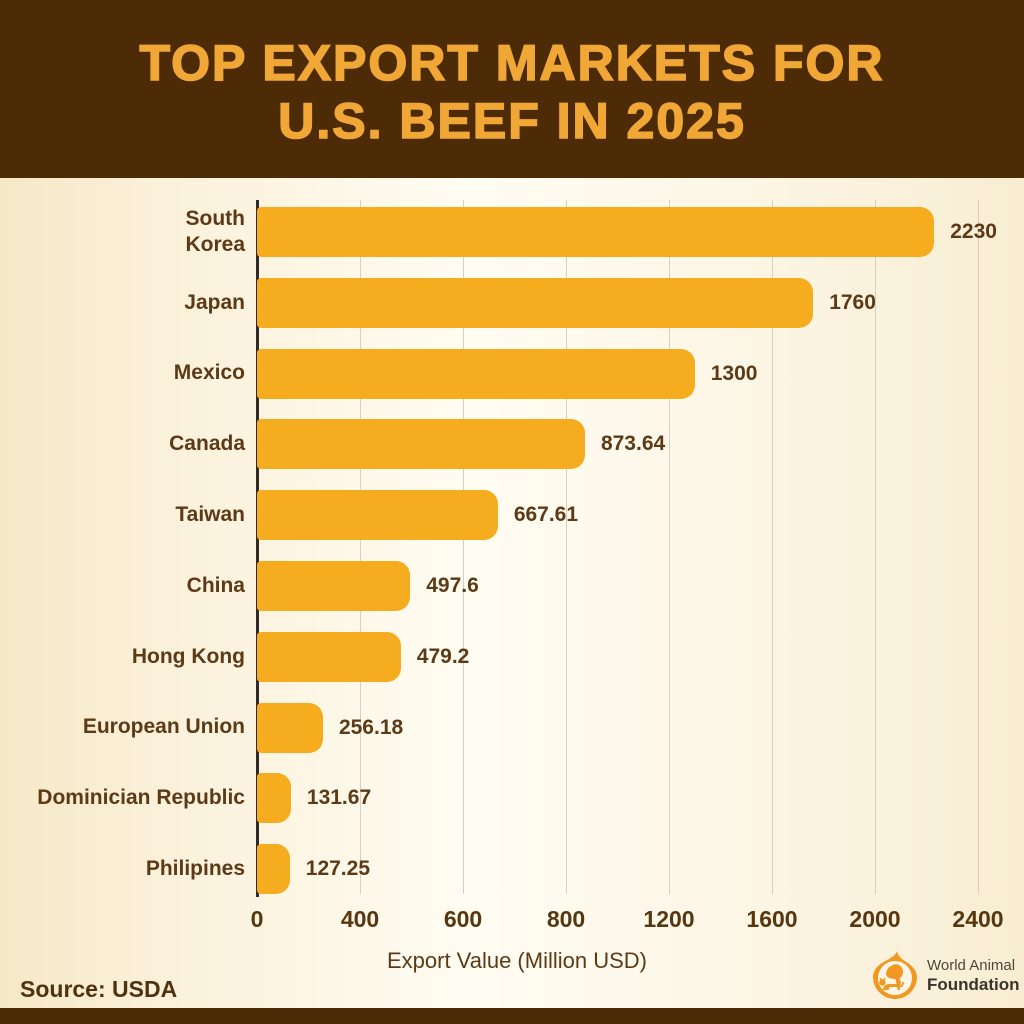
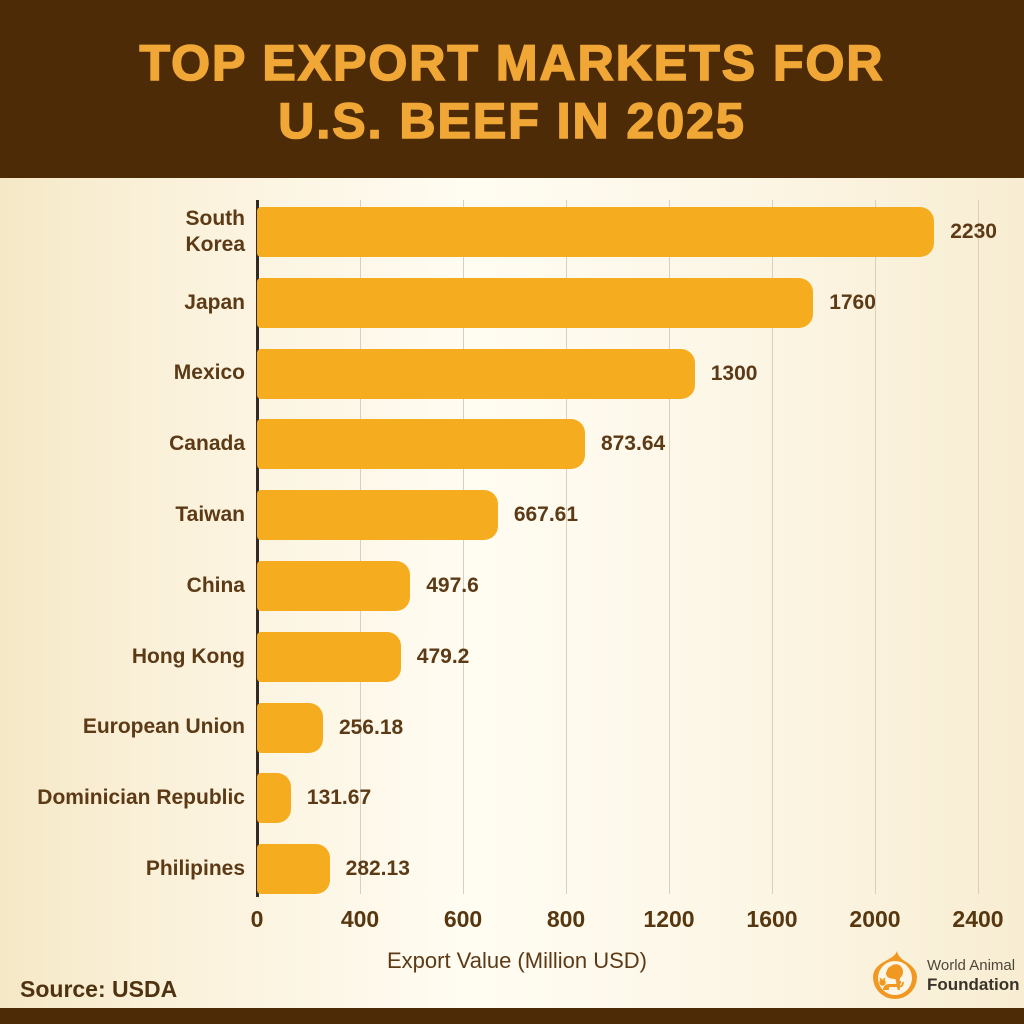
Philipines: 127.25 -> 282.13
